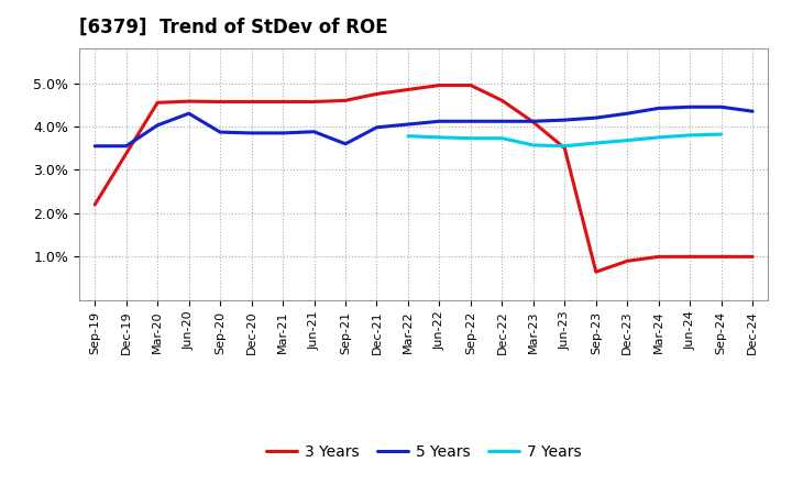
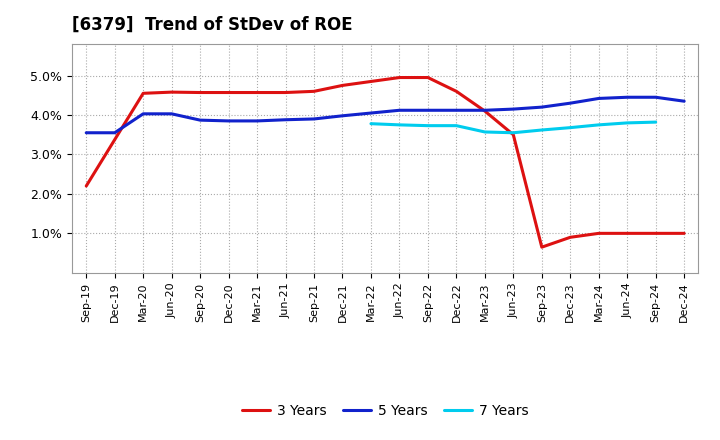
5 Years/Jun-20: 4.30% -> 4.03%
5 Years/Sep-21: 3.60% -> 3.90%
